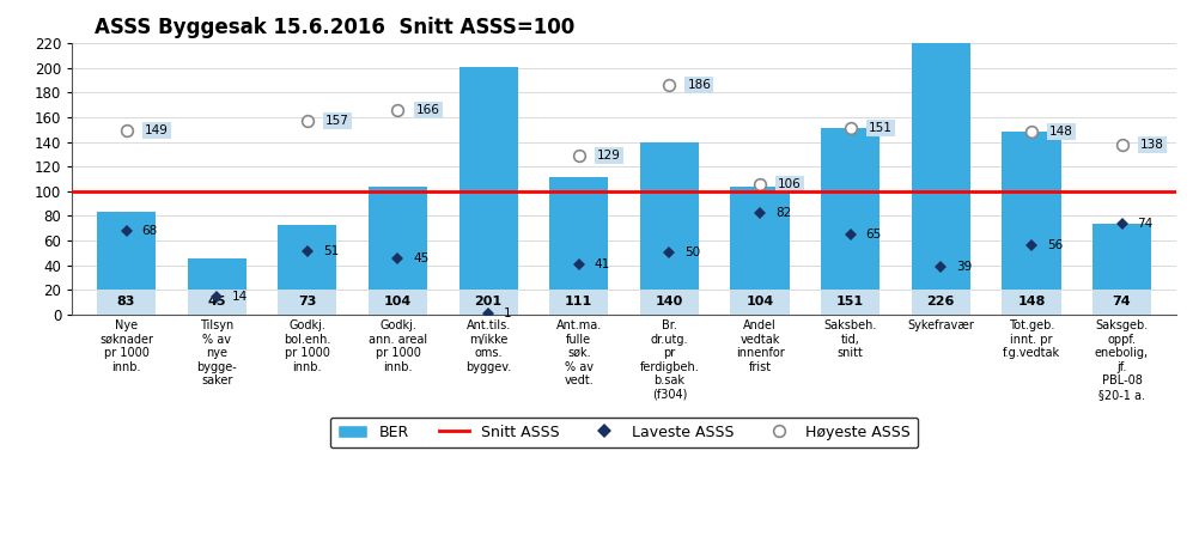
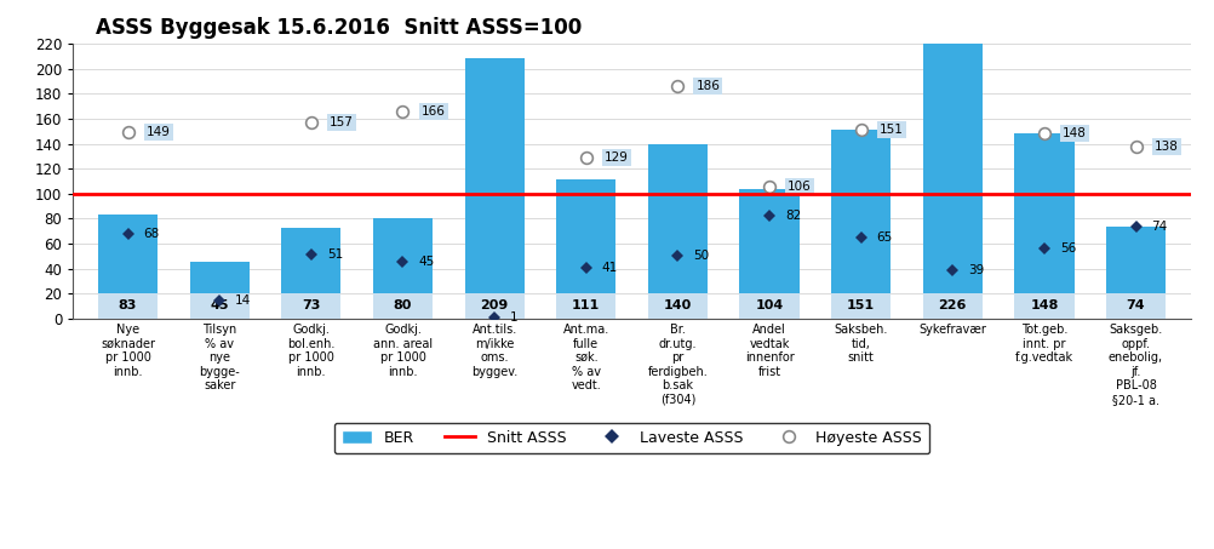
Godkj. ann. areal pr 1000 innb.: 104 -> 80
Ant.tils. m/ikke oms. byggev.: 201 -> 209
